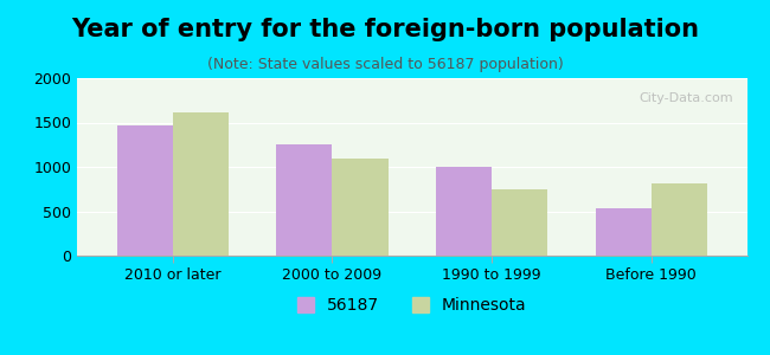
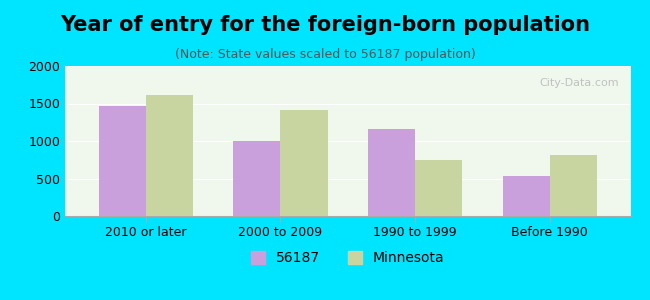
56187/2000 to 2009: 1260 -> 1000
Minnesota/2000 to 2009: 1100 -> 1420
56187/1990 to 1999: 1000 -> 1160
